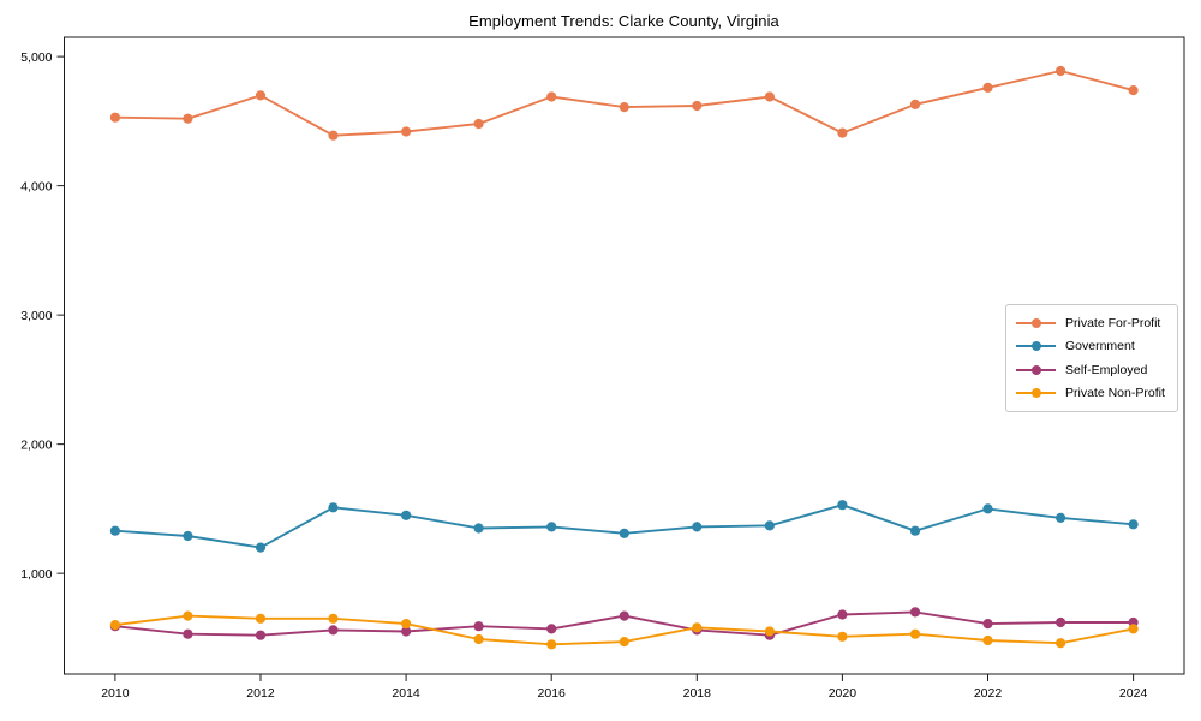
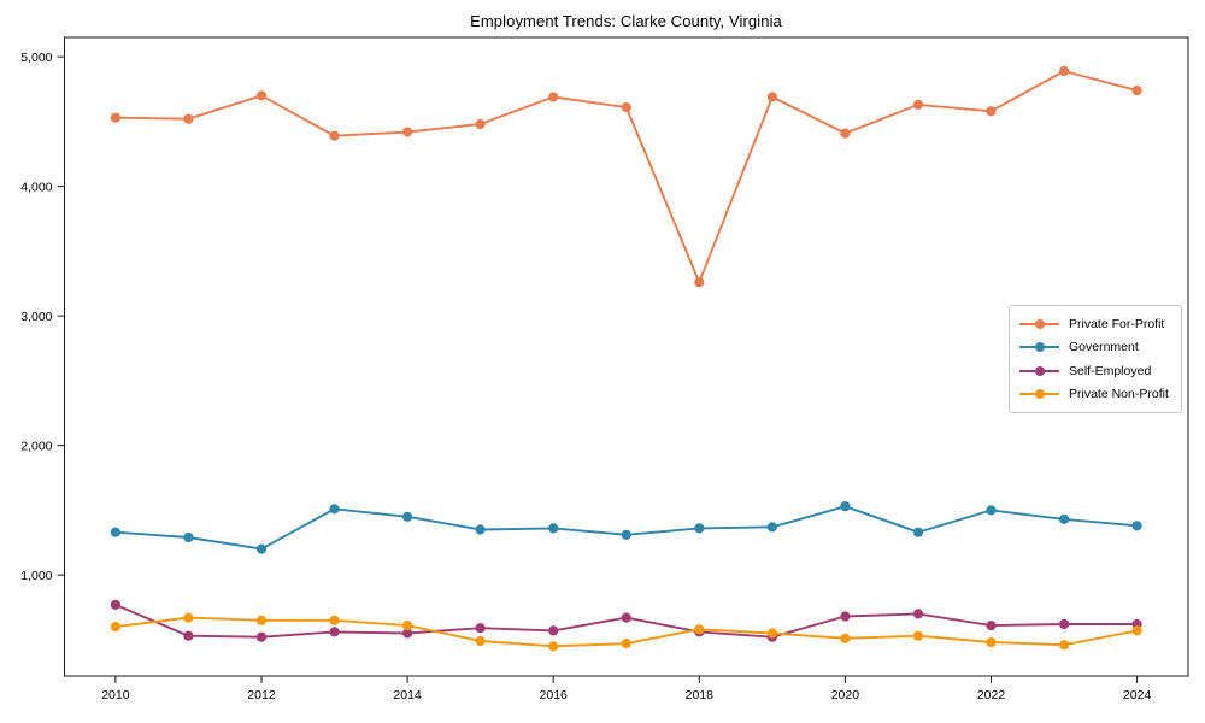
Self-Employed/2010: 590 -> 770
Private For-Profit/2018: 4620 -> 3260
Private For-Profit/2022: 4760 -> 4580
